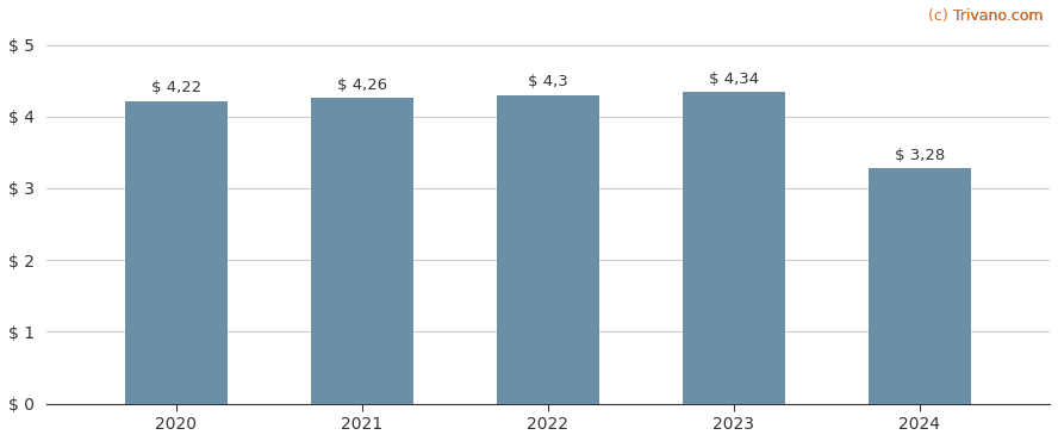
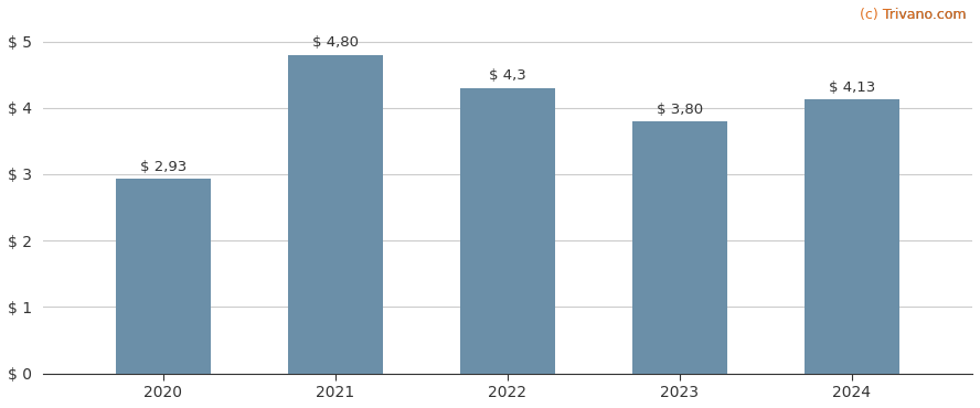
2020: 4,22 -> 2,93
2021: 4,26 -> 4,80
2023: 4,34 -> 3,80
2024: 3,28 -> 4,13
